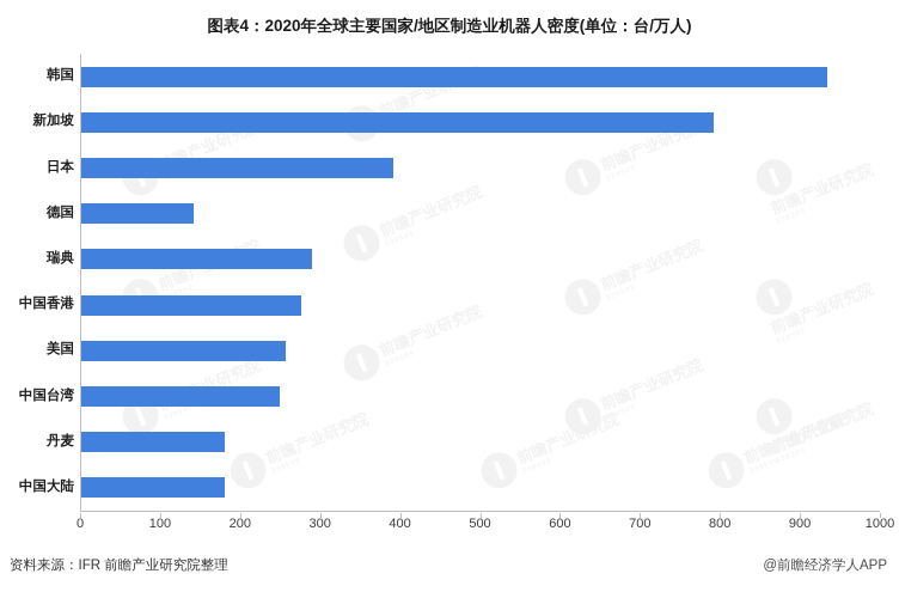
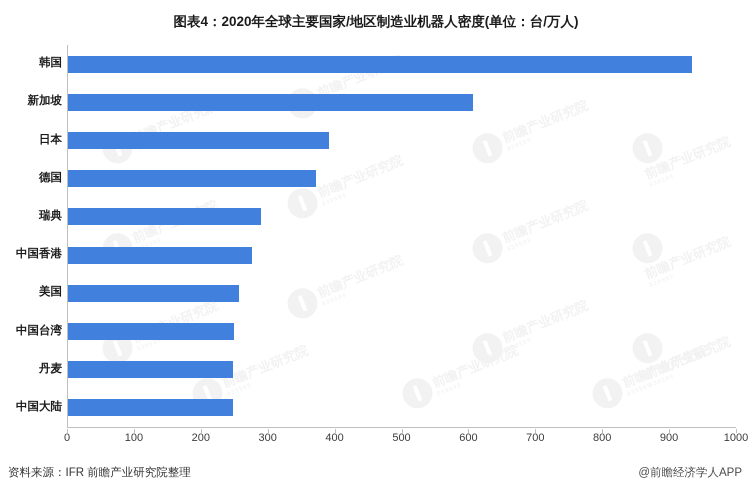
新加坡: 790 -> 600
德国: 140 -> 370
丹麦: 180 -> 250
中国大陆: 180 -> 250
